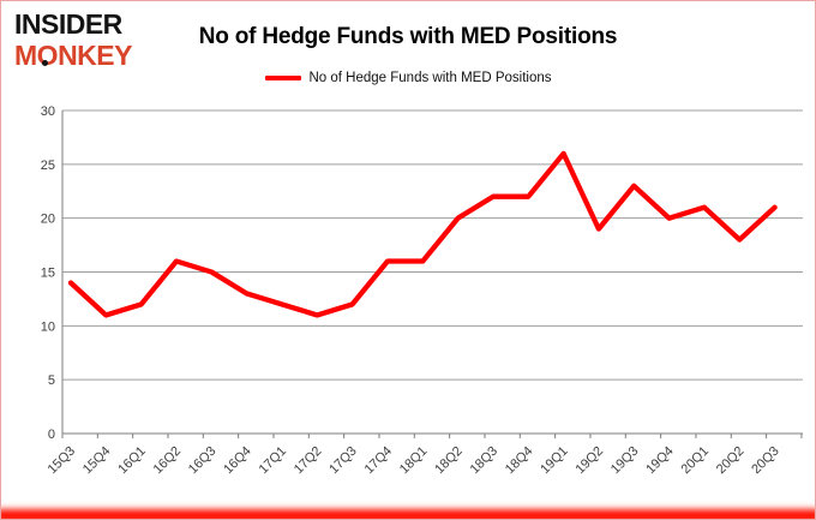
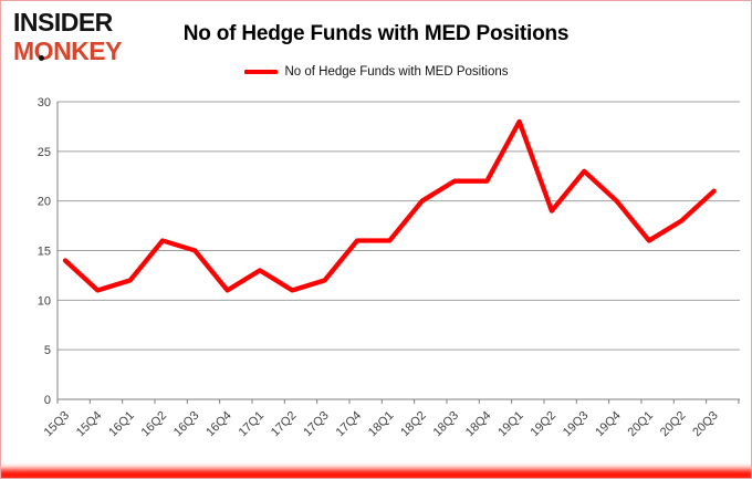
16Q4: 13 -> 11
17Q1: 12 -> 13
19Q1: 26 -> 28
20Q1: 21 -> 16
